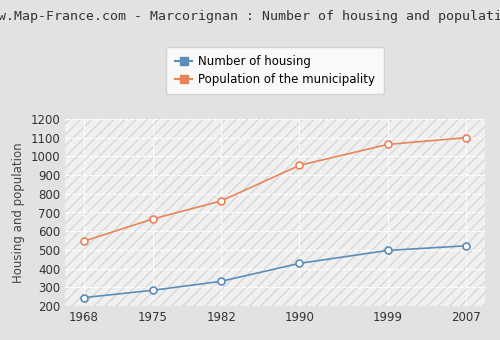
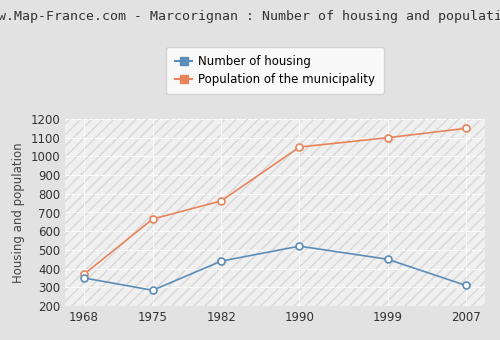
Number of housing/1968: 240 -> 350
Population of the municipality/1968: 550 -> 370
Number of housing/1982: 330 -> 440
Number of housing/1990: 430 -> 520
Population of the municipality/1990: 950 -> 1050
Number of housing/1999: 500 -> 450
Population of the municipality/1999: 1060 -> 1100
Number of housing/2007: 520 -> 310
Population of the municipality/2007: 1100 -> 1150
